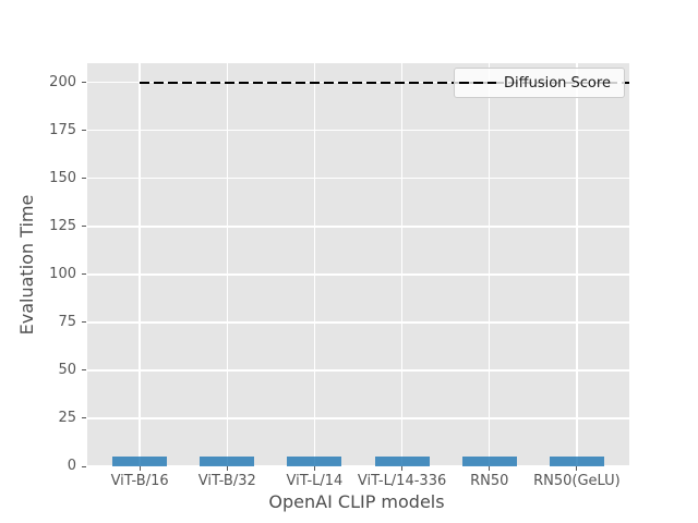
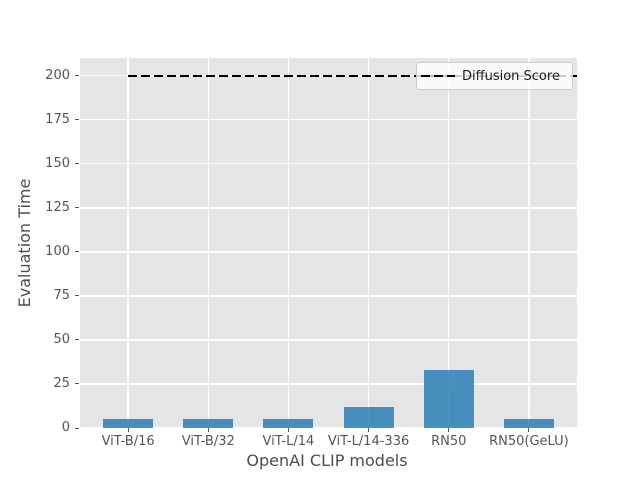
ViT-L/14-336: 5 -> 12
RN50: 5 -> 33
